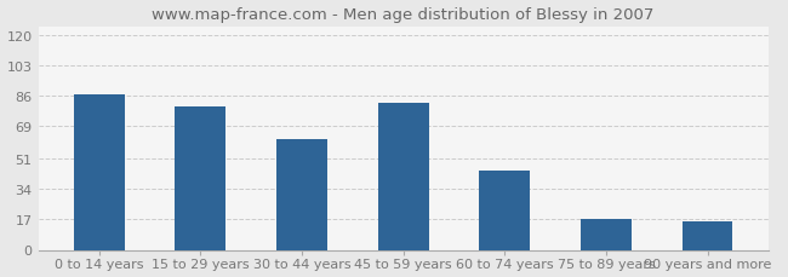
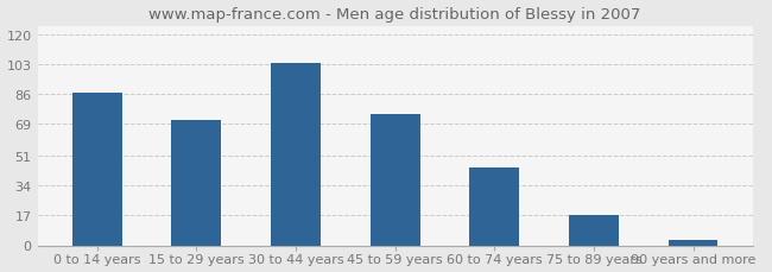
15 to 29 years: 80 -> 71
30 to 44 years: 62 -> 104
45 to 59 years: 82 -> 75
90 years and more: 16 -> 3
